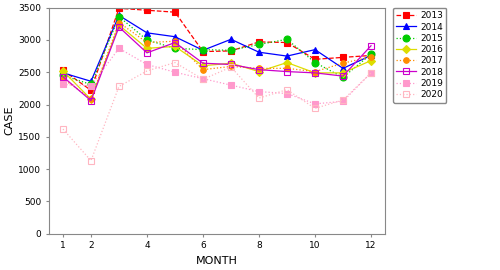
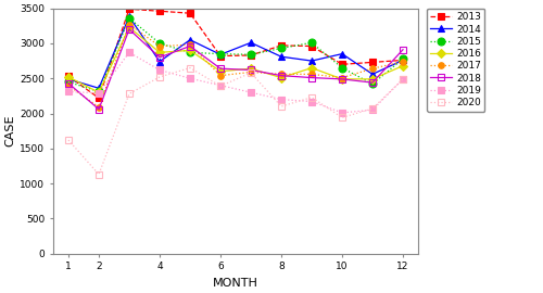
2016/2: 2080 -> 2300
2014/4: 3110 -> 2740
